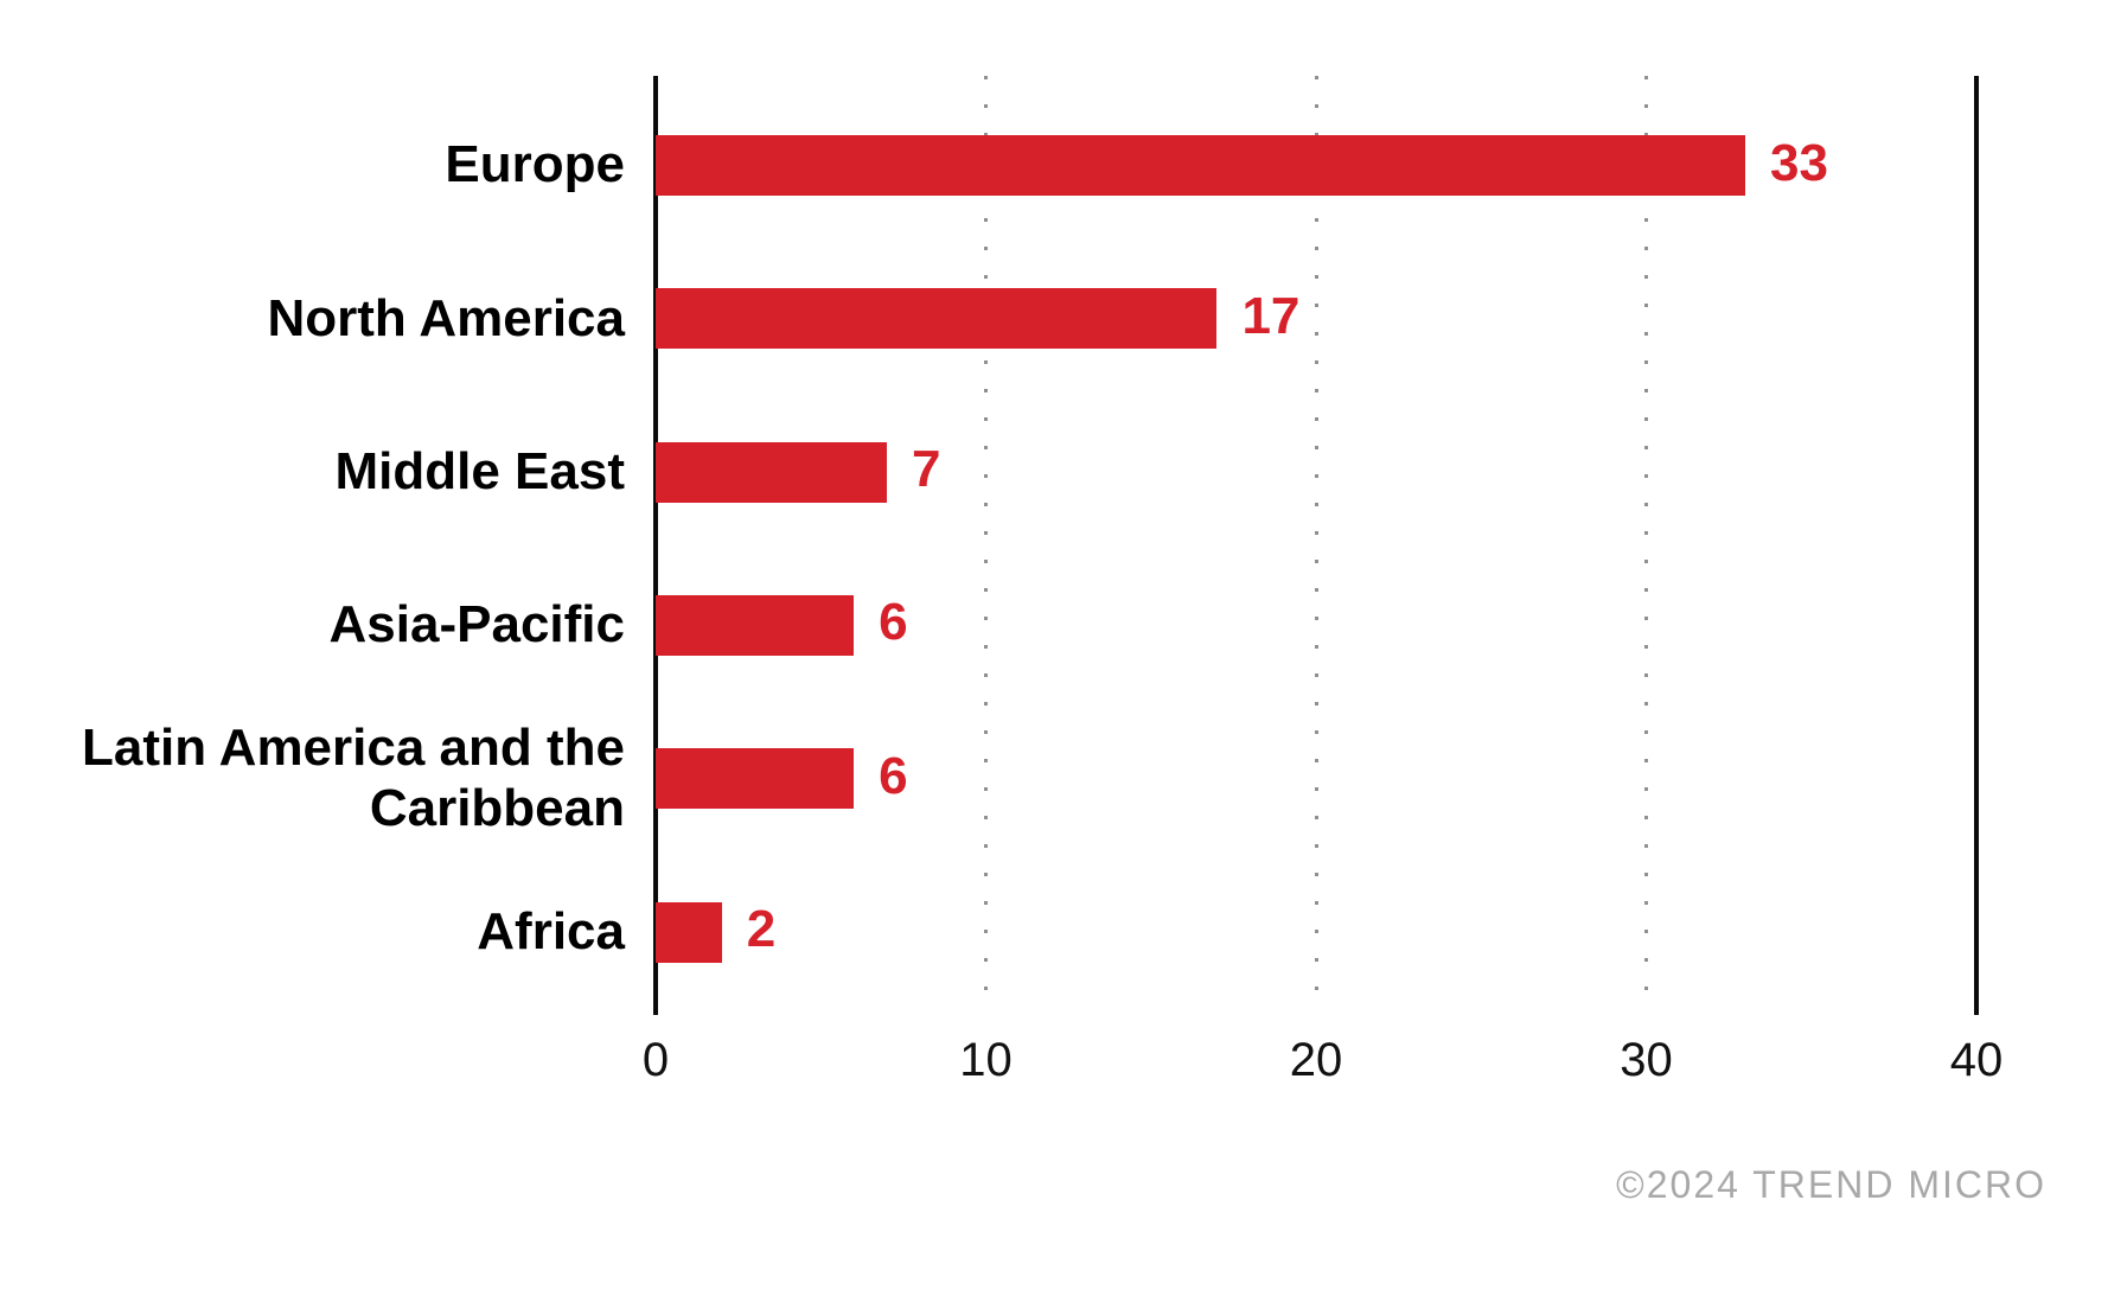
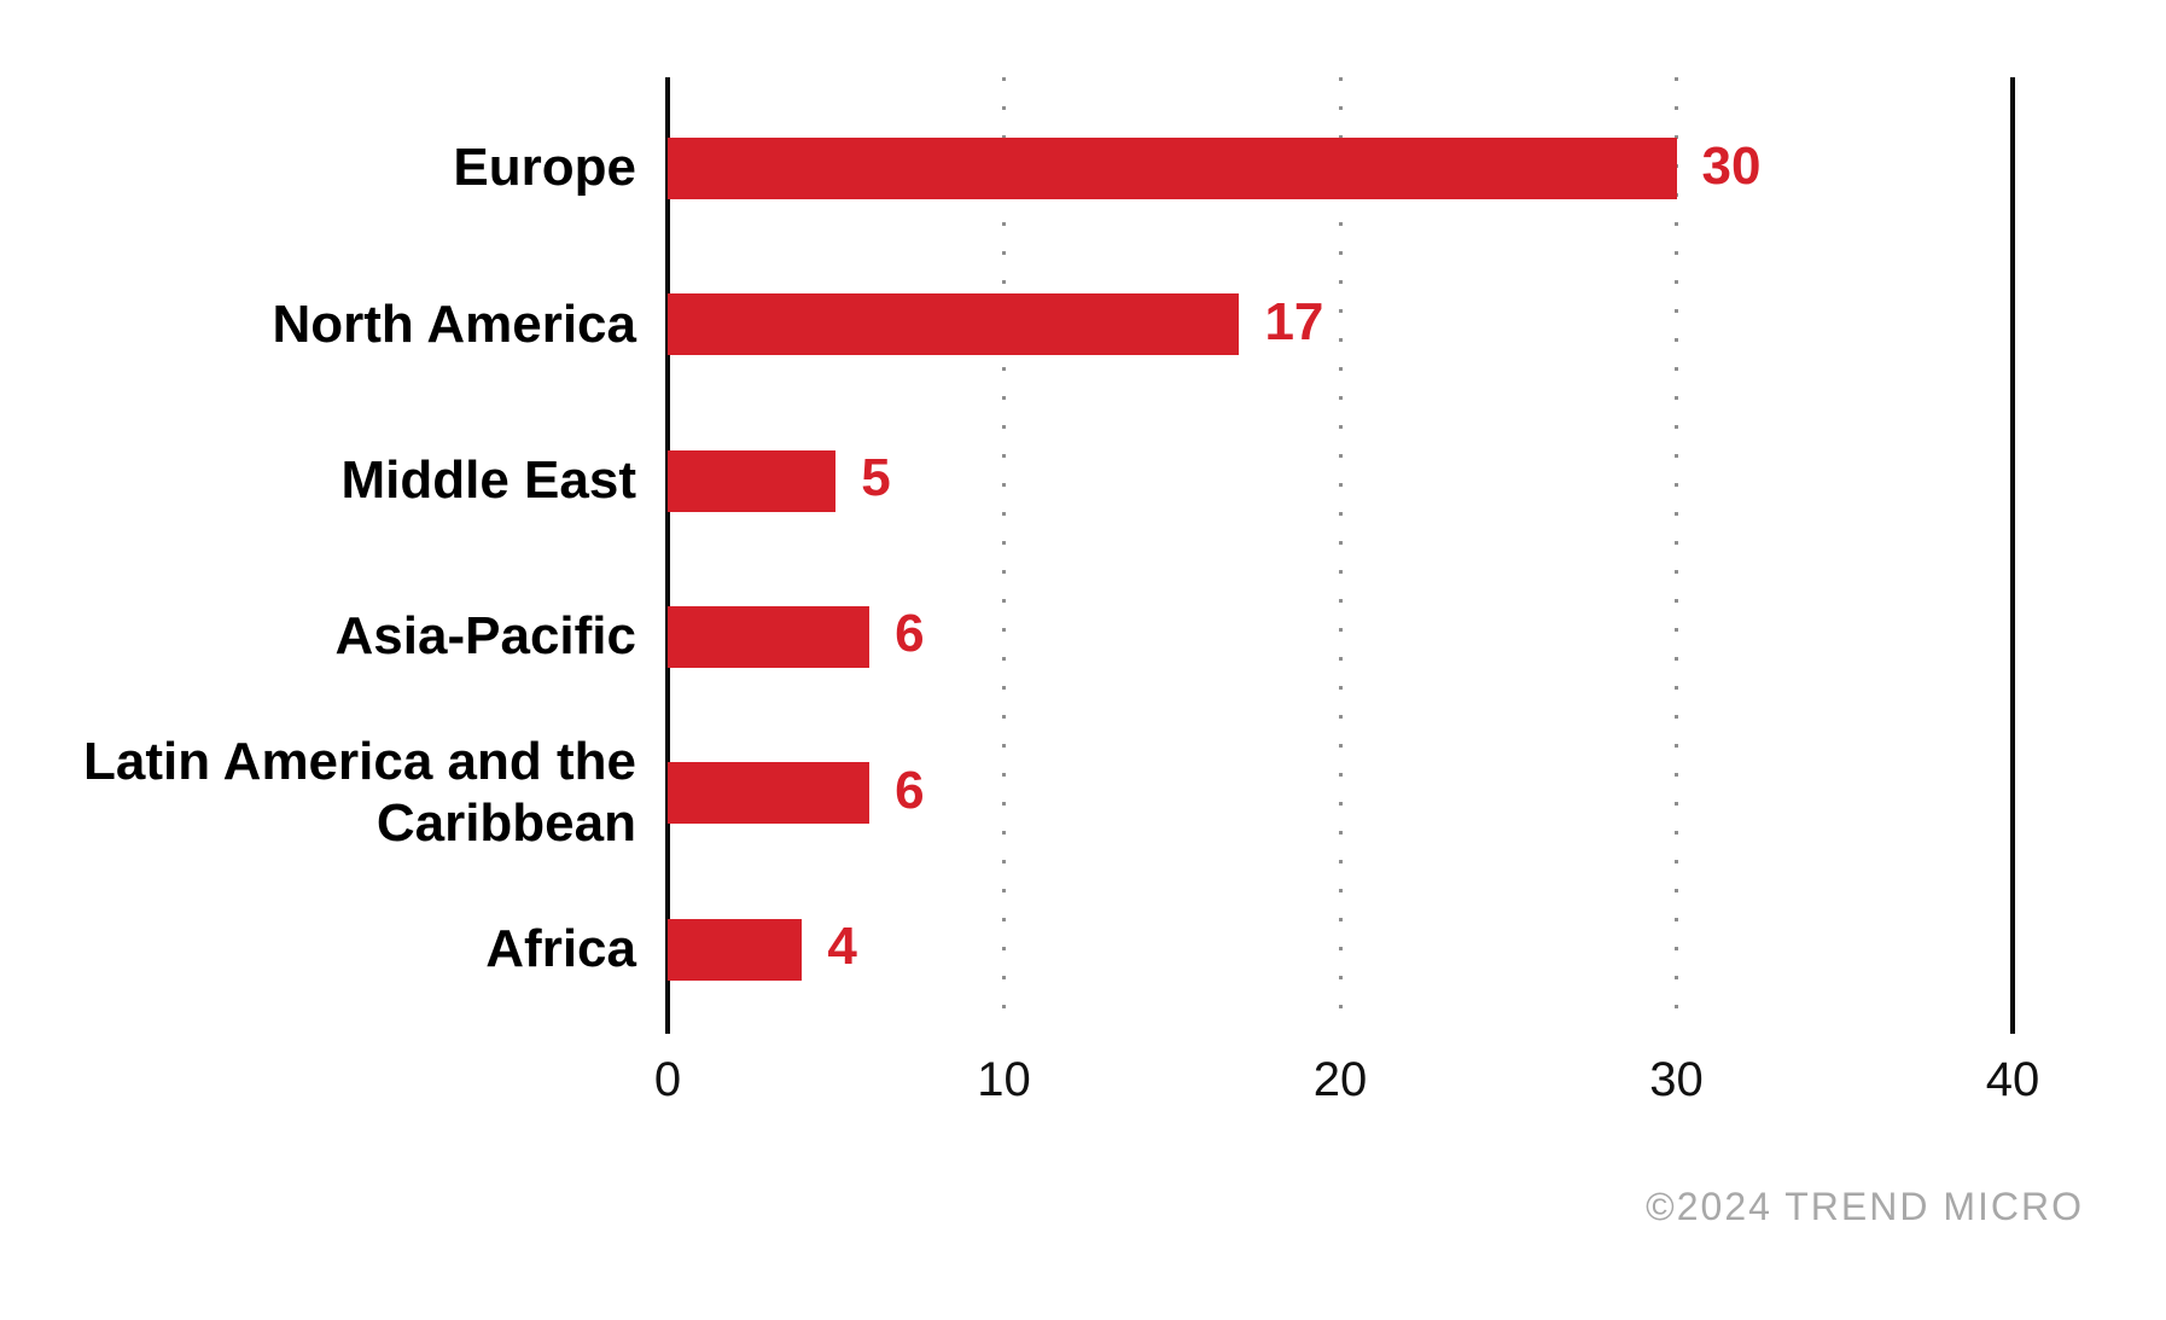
Europe: 33 -> 30
Middle East: 7 -> 5
Africa: 2 -> 4
